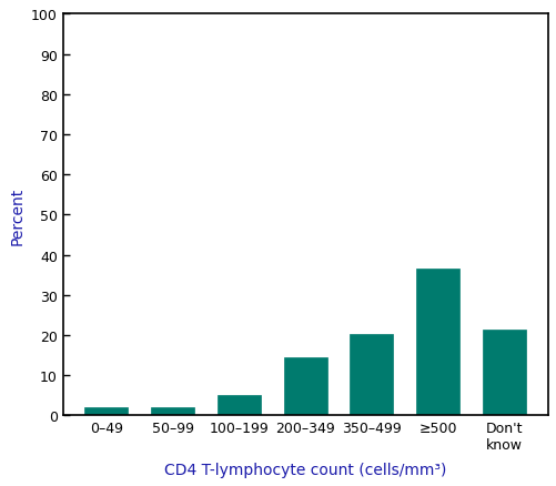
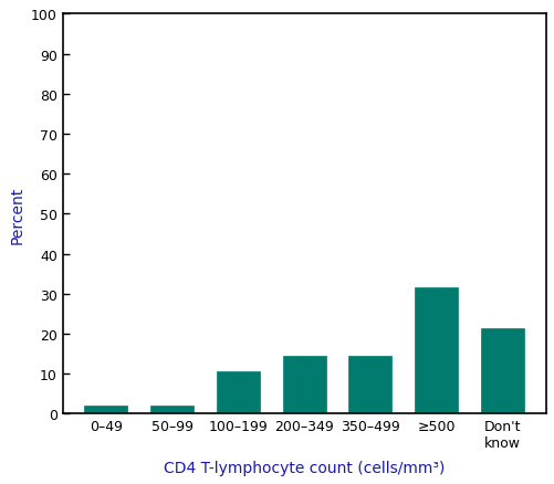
100–199: 5.0 -> 10.5
350–499: 20.3 -> 14.5
≥500: 36.5 -> 31.5
